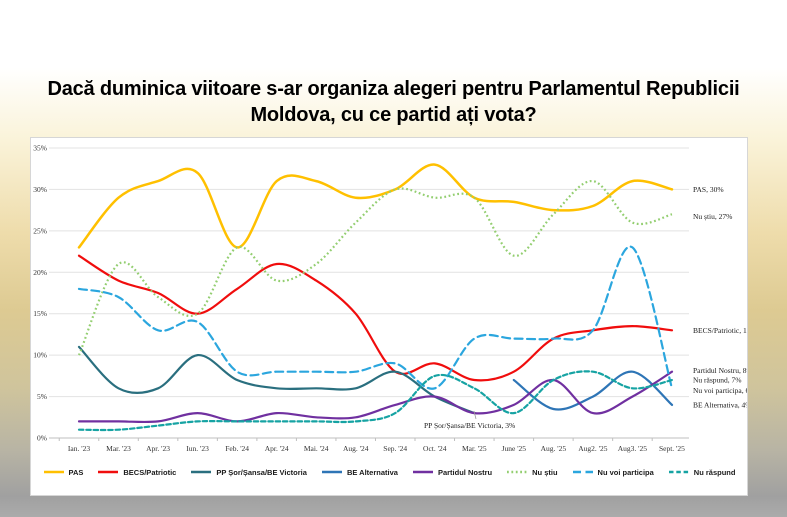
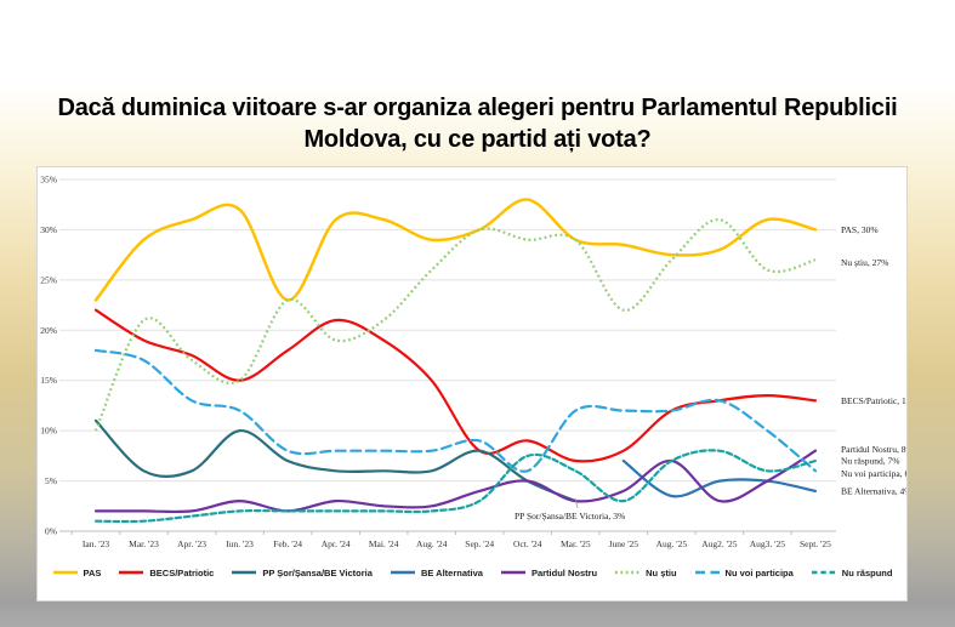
Nu voi participa/Iun. '23: 14% -> 12%
BE Alternativa/Aug3. '25: 8% -> 5%
Nu voi participa/Aug3. '25: 23% -> 10%
